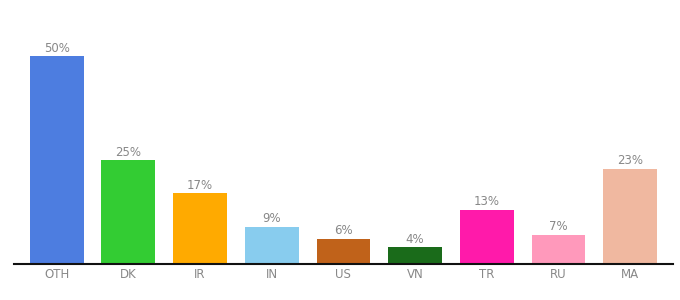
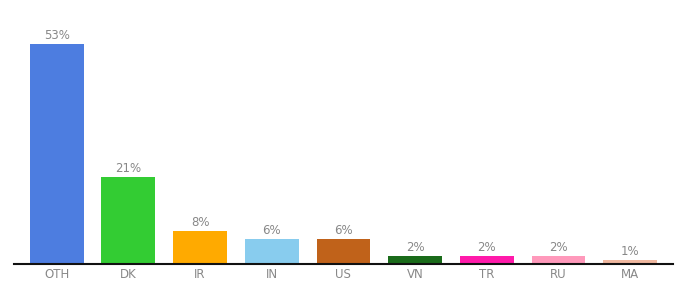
OTH: 50% -> 53%
DK: 25% -> 21%
IR: 17% -> 8%
IN: 9% -> 6%
VN: 4% -> 2%
TR: 13% -> 2%
RU: 7% -> 2%
MA: 23% -> 1%
